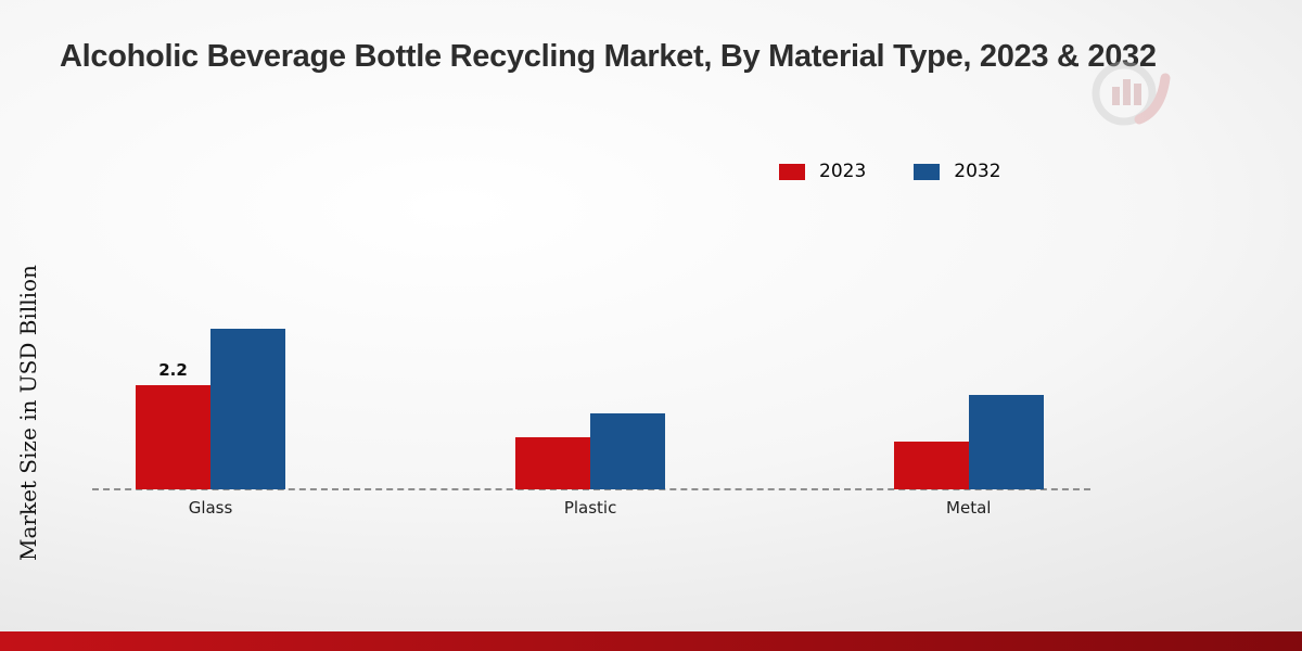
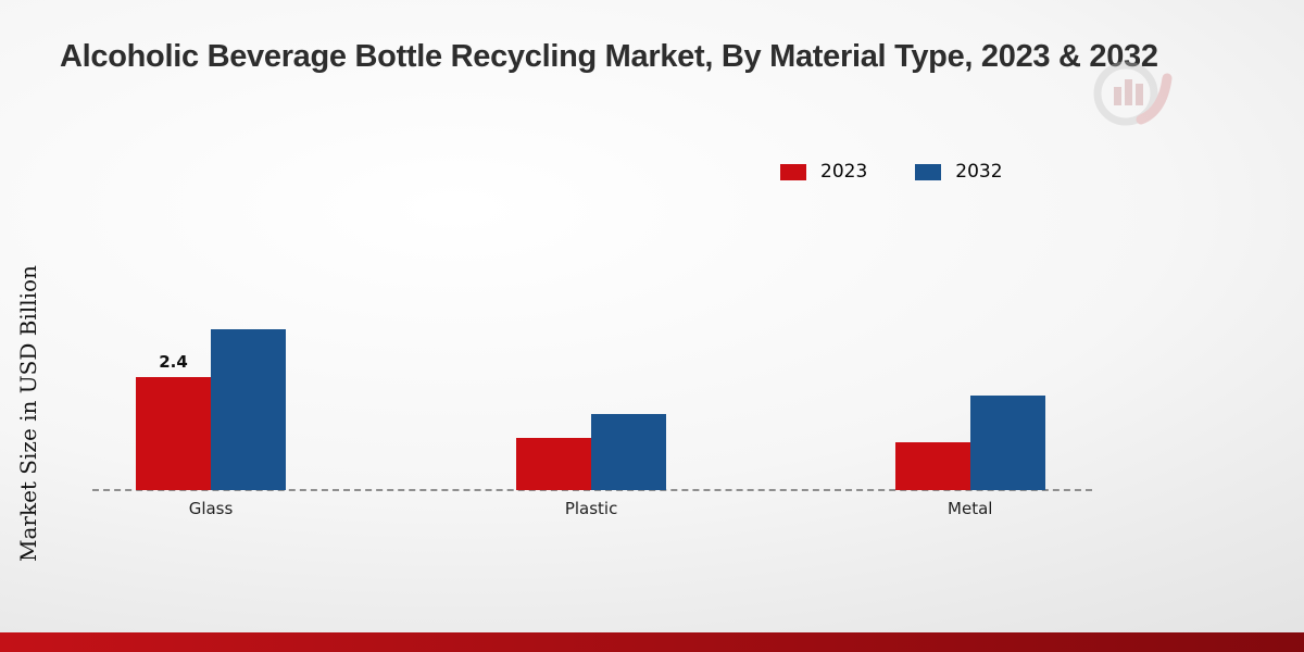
2023/Glass: 2.2 -> 2.4
